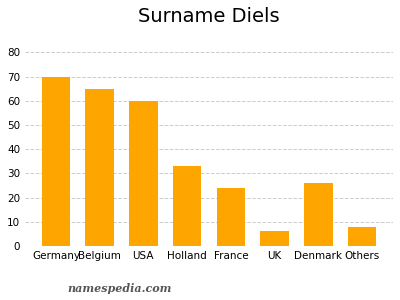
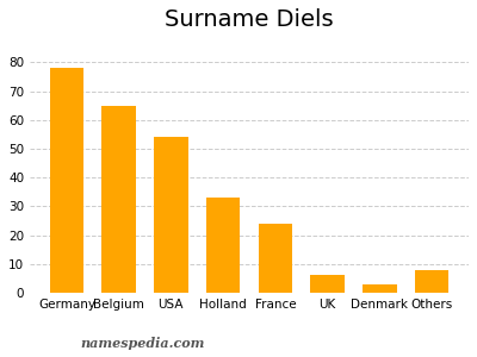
Germany: 70 -> 78
USA: 60 -> 54
Denmark: 26 -> 3
